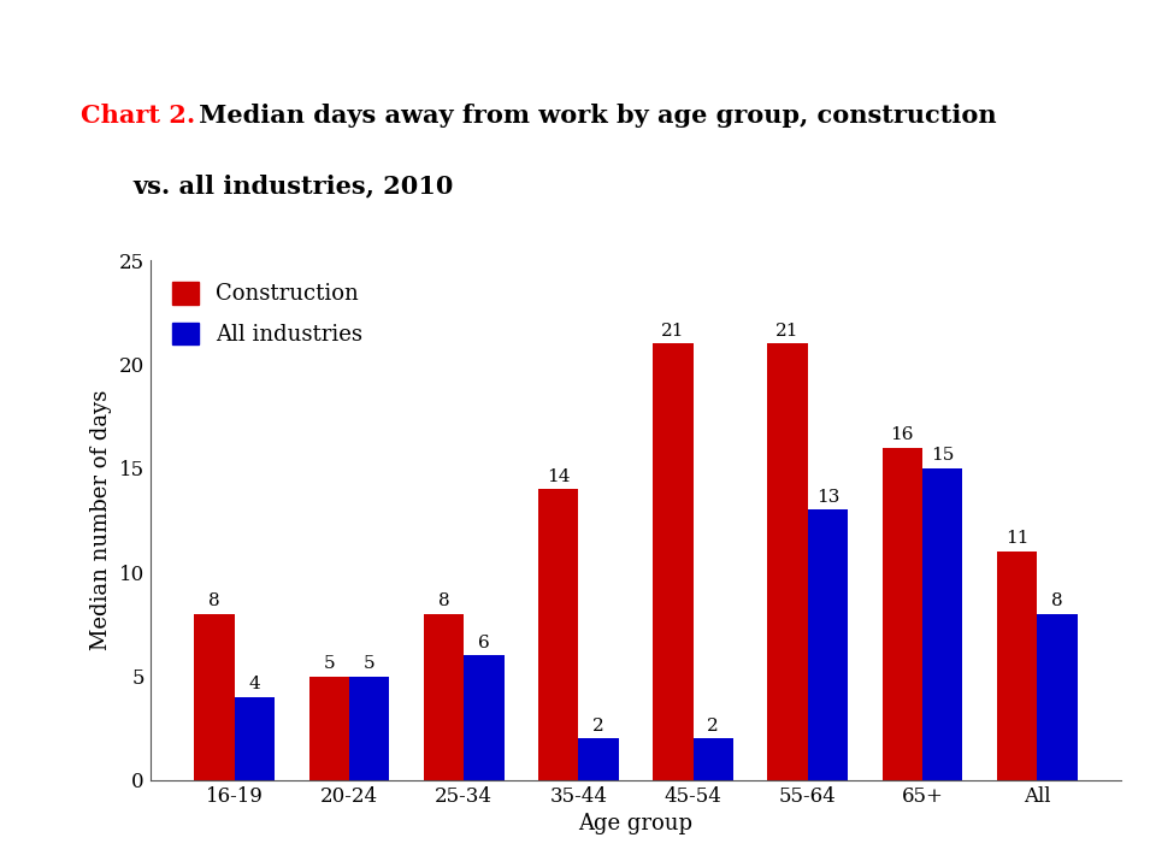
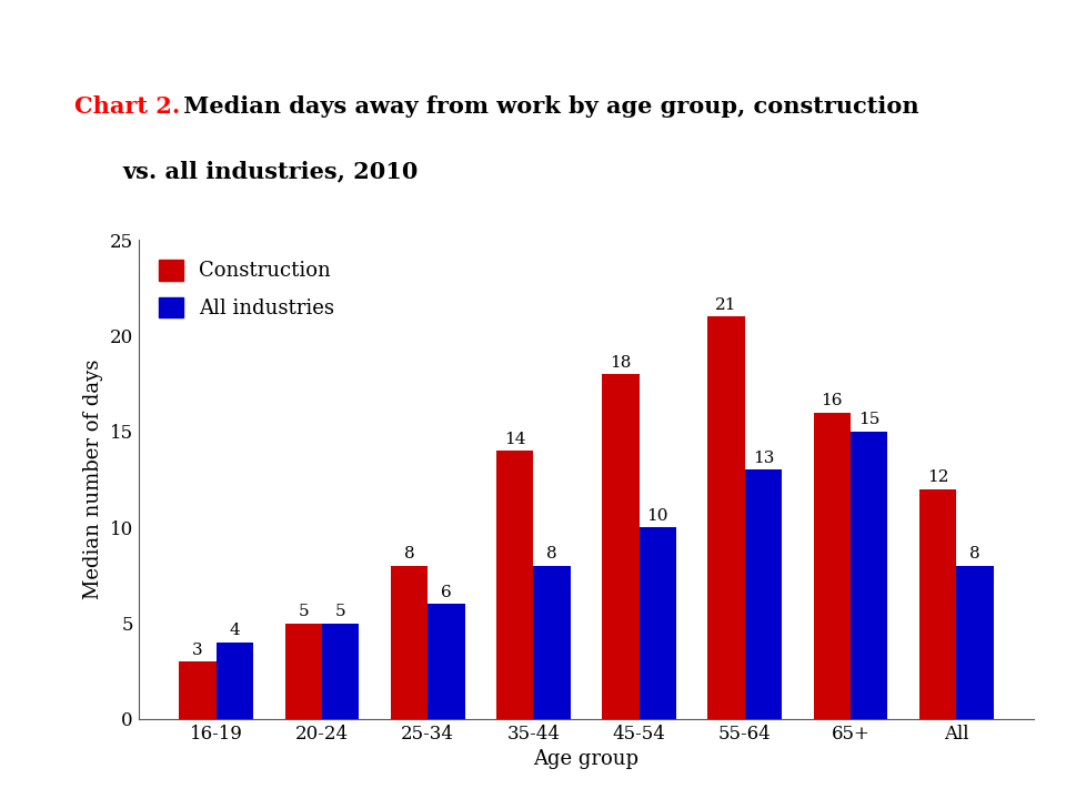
Construction/16-19: 8 -> 3
All industries/35-44: 2 -> 8
Construction/45-54: 21 -> 18
All industries/45-54: 2 -> 10
Construction/All: 11 -> 12
